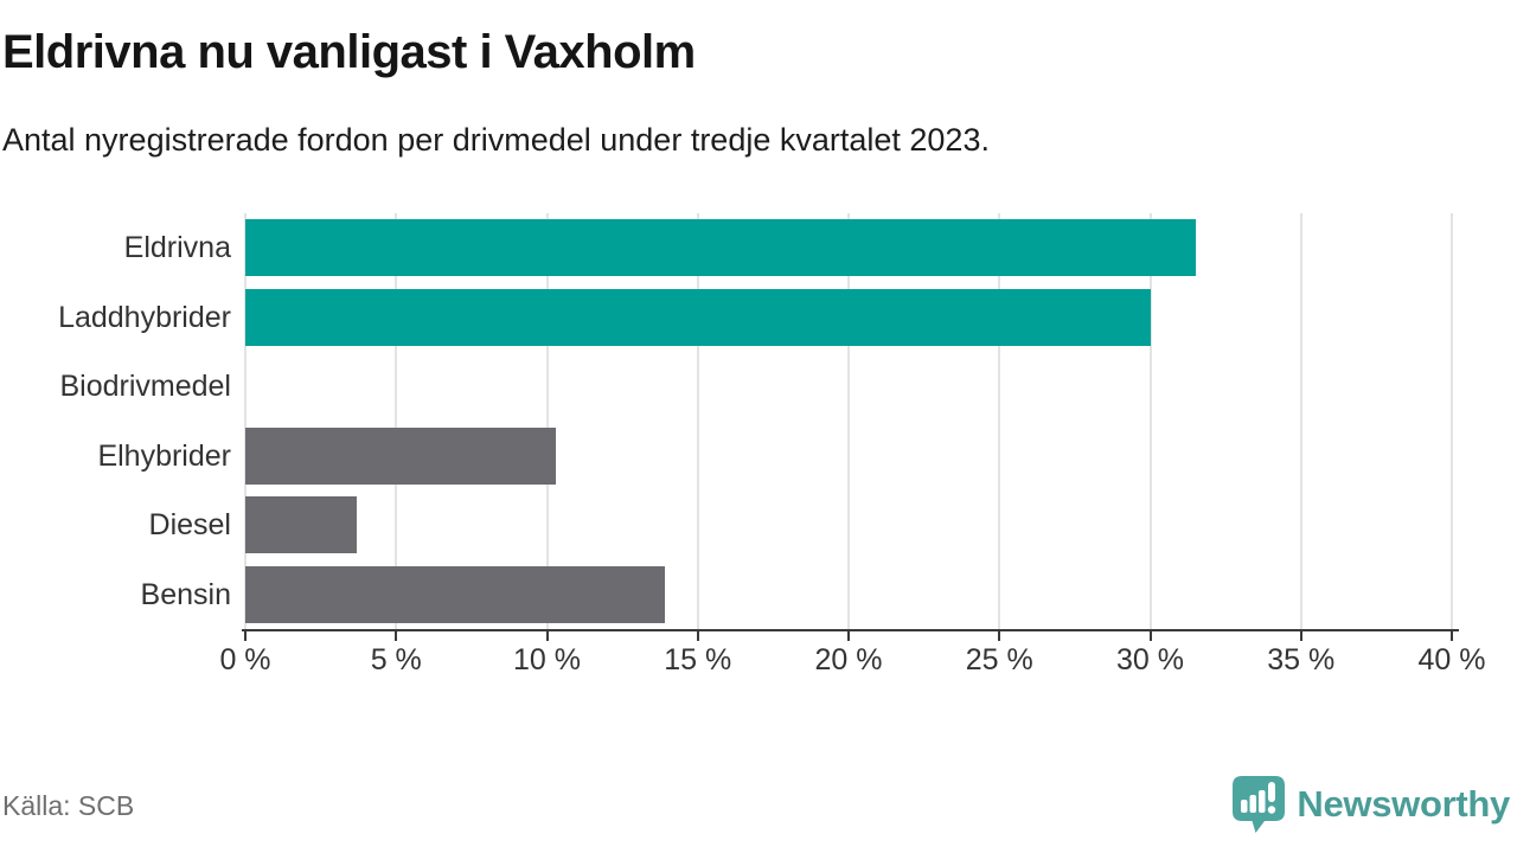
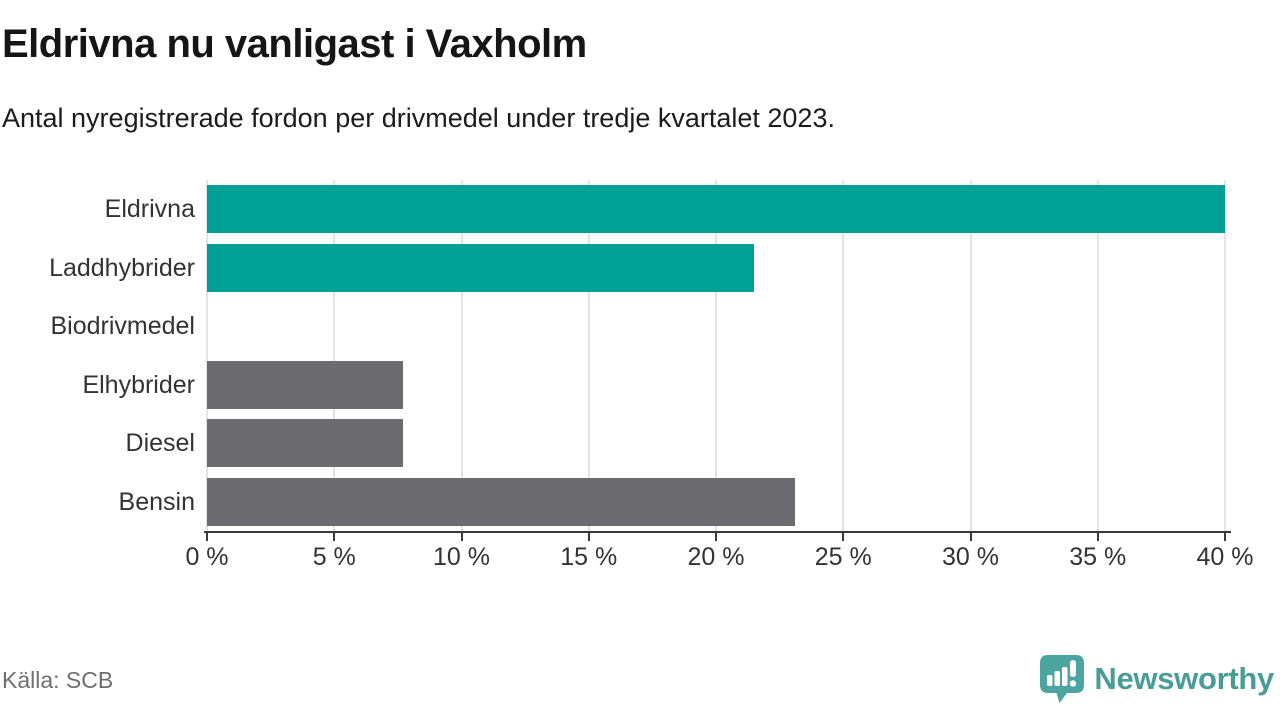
Eldrivna: 31.5% -> 40.0%
Laddhybrider: 30.0% -> 21.5%
Elhybrider: 10.3% -> 7.7%
Diesel: 3.7% -> 7.7%
Bensin: 13.9% -> 23.1%
